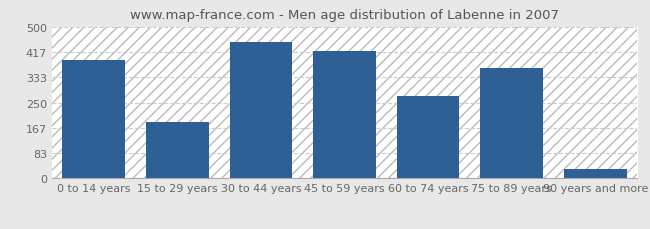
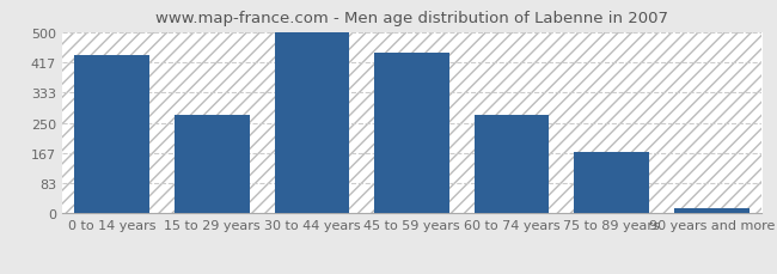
0 to 14 years: 390 -> 437
15 to 29 years: 185 -> 272
30 to 44 years: 450 -> 500
45 to 59 years: 420 -> 443
75 to 89 years: 365 -> 170
90 years and more: 30 -> 13
